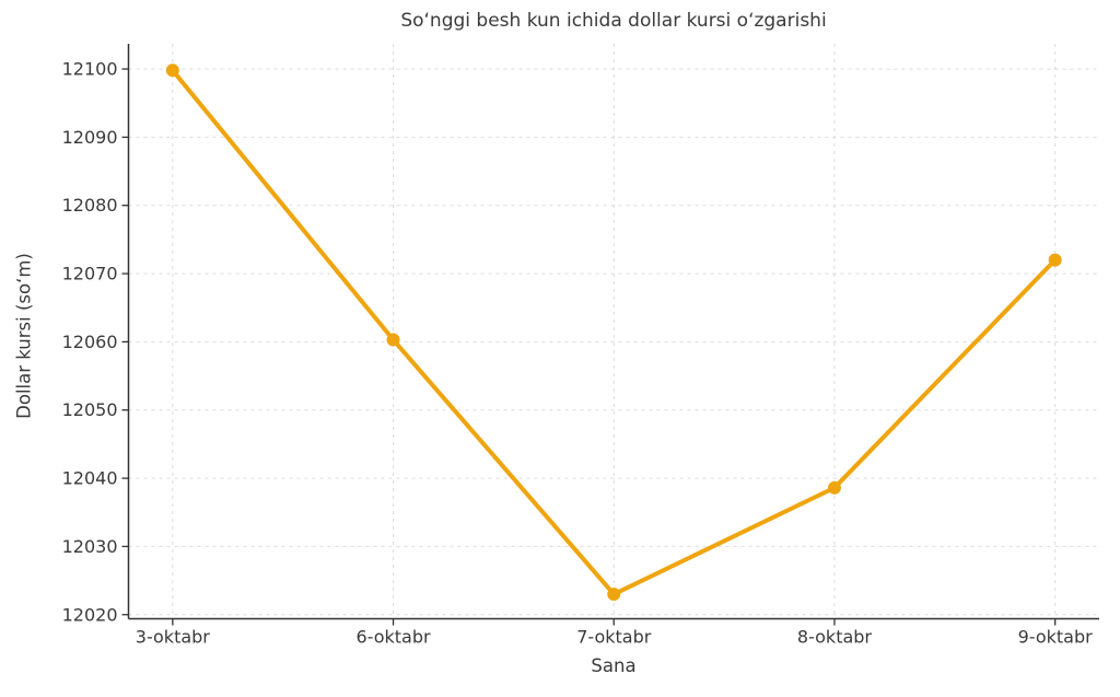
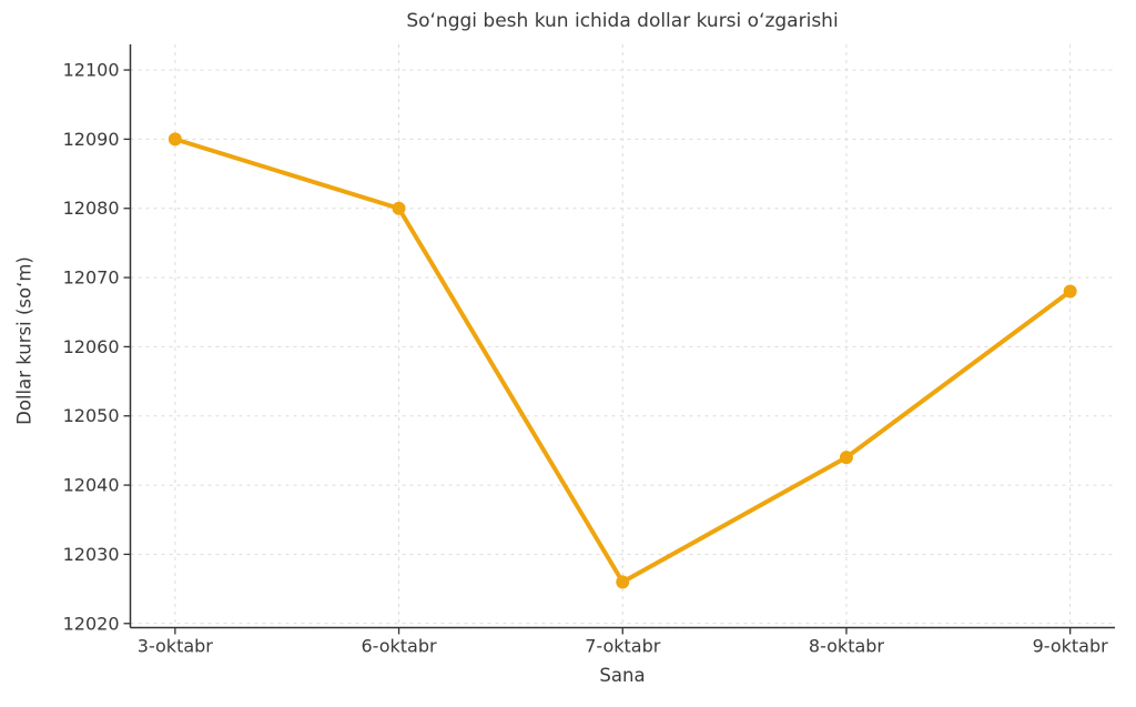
3-oktabr: 12100 -> 12090
6-oktabr: 12060 -> 12080
7-oktabr: 12023 -> 12026
8-oktabr: 12039 -> 12044
9-oktabr: 12072 -> 12068
